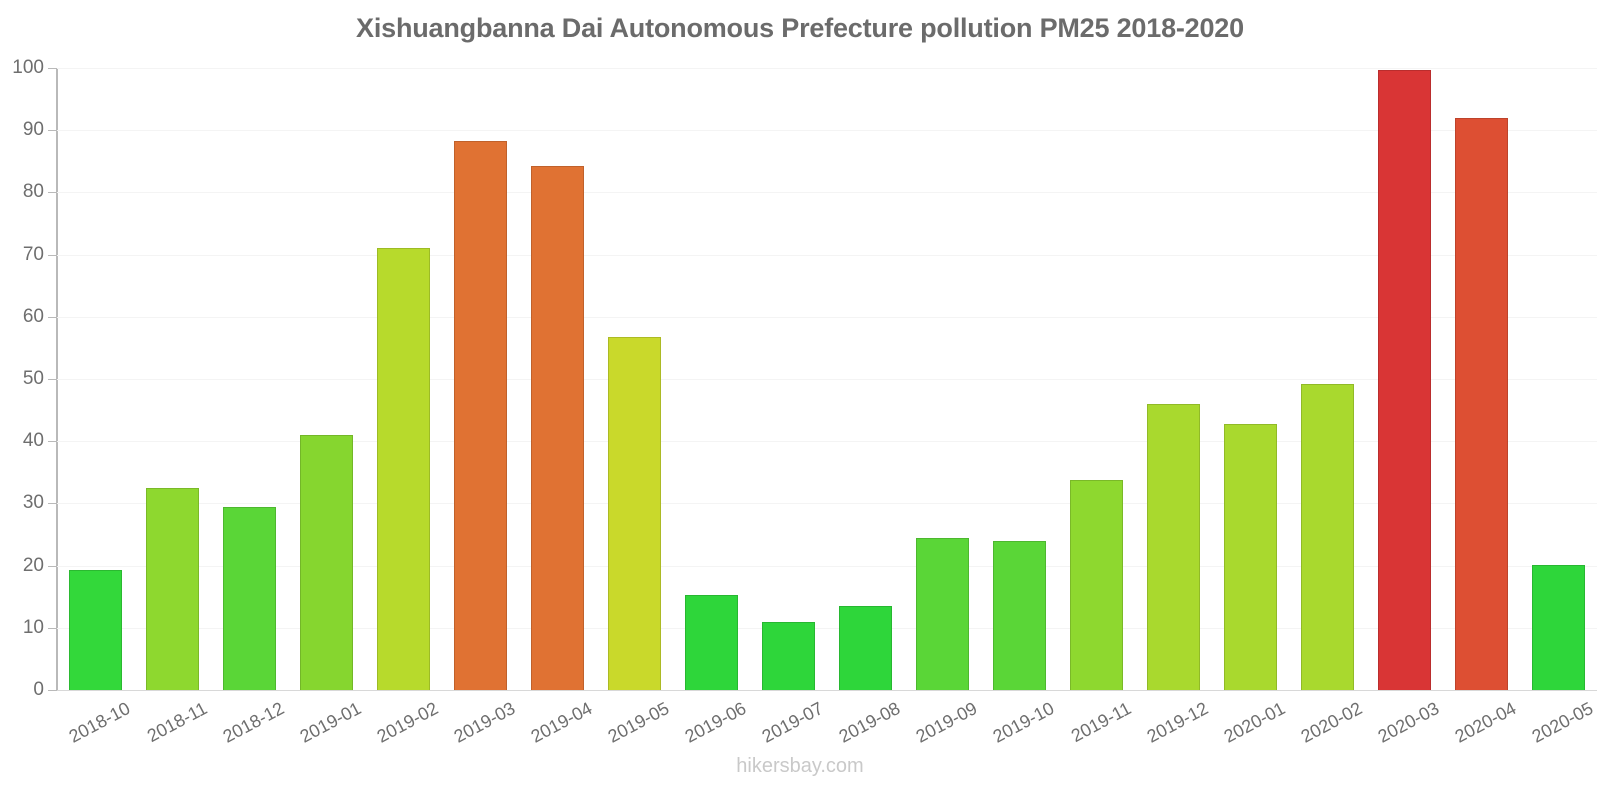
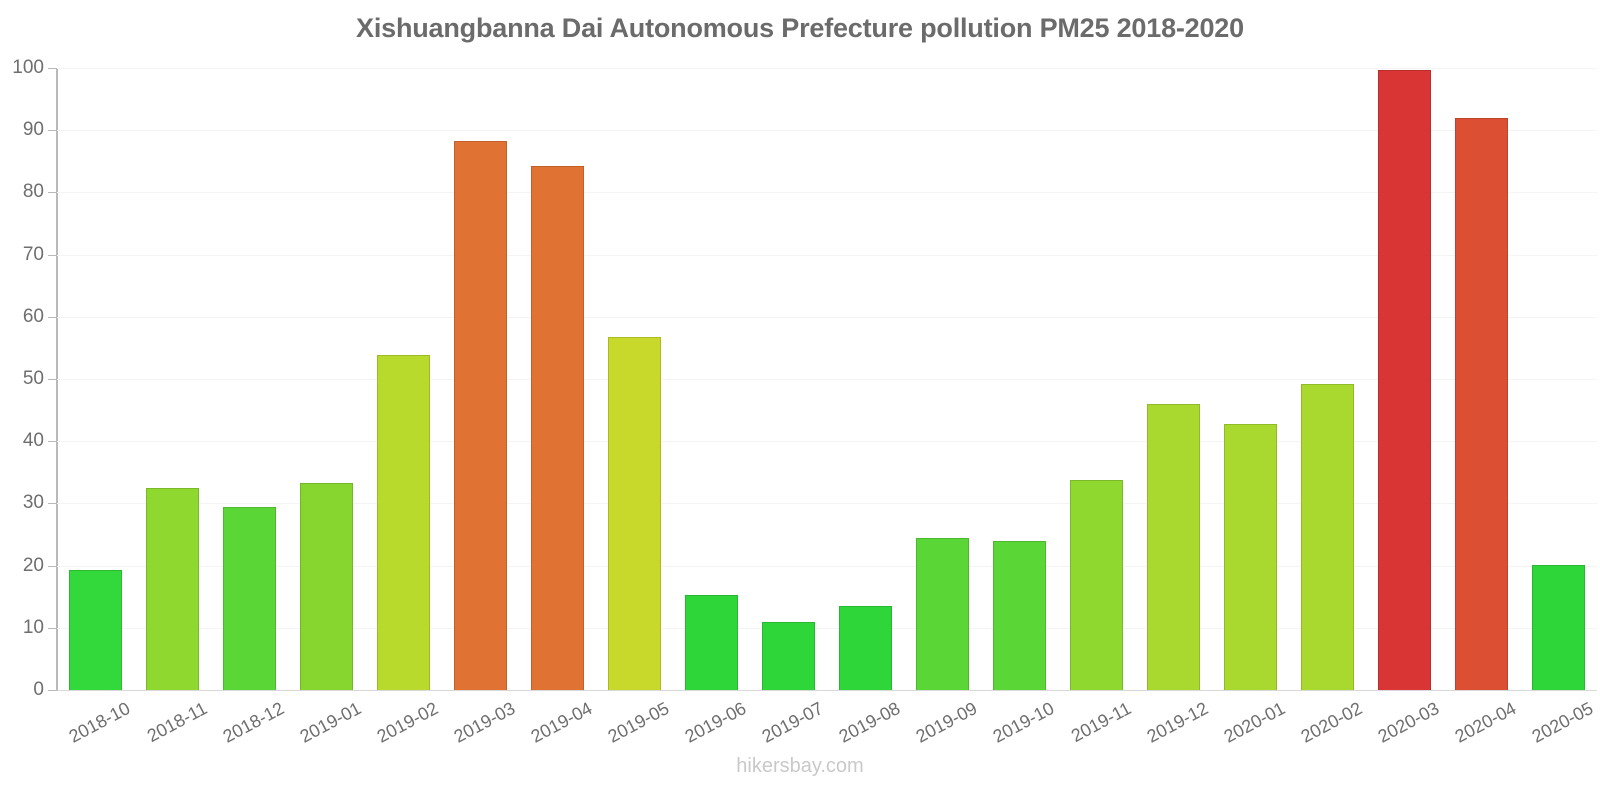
2019-01: 41 -> 33
2019-02: 71 -> 54
